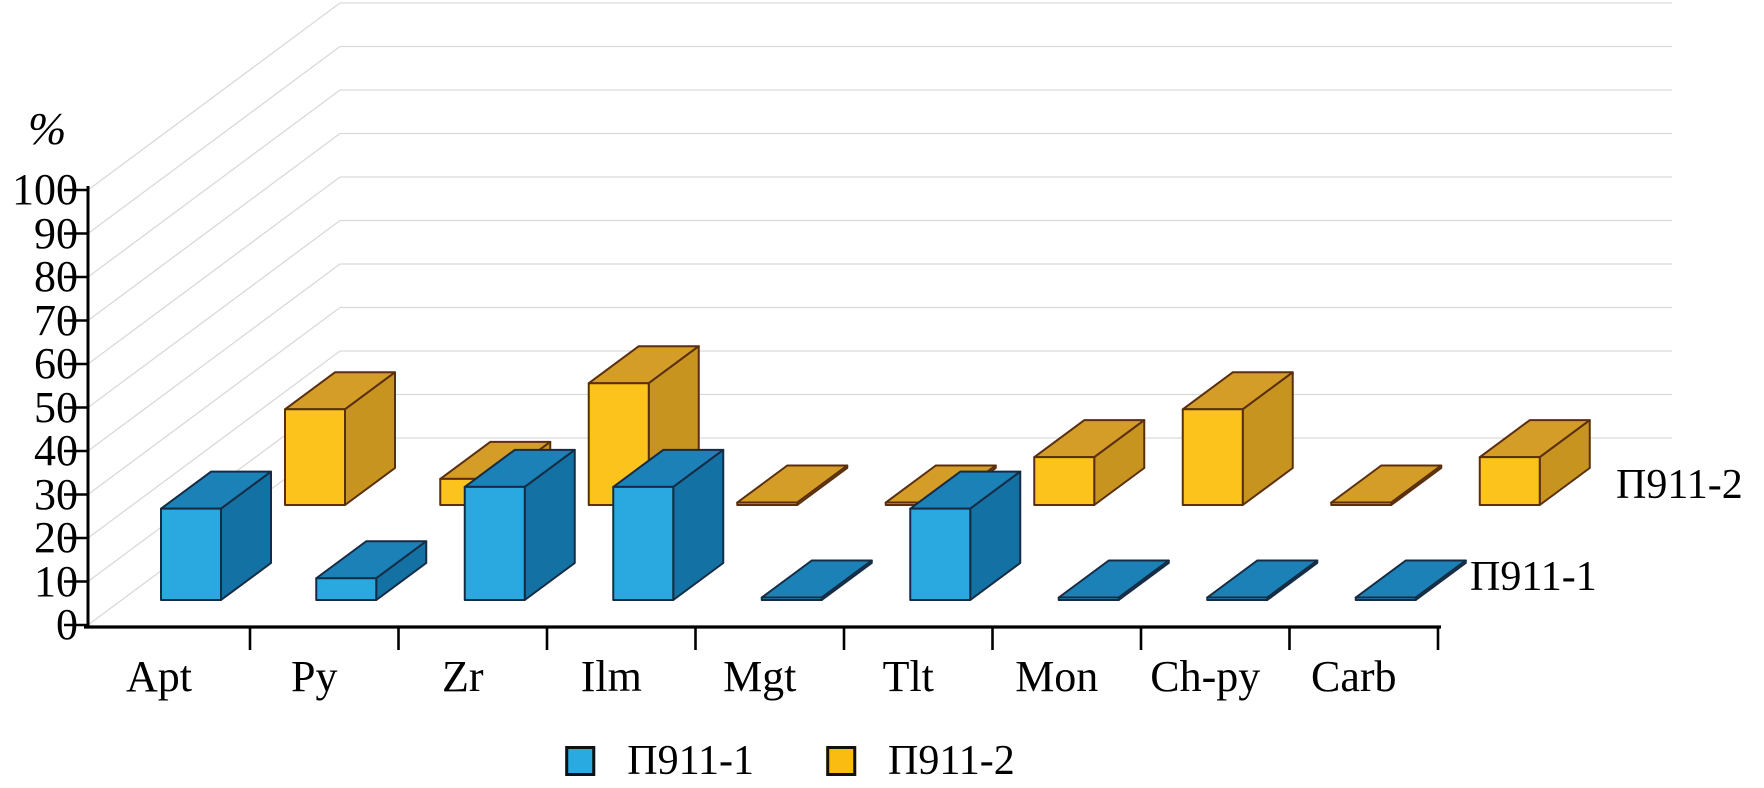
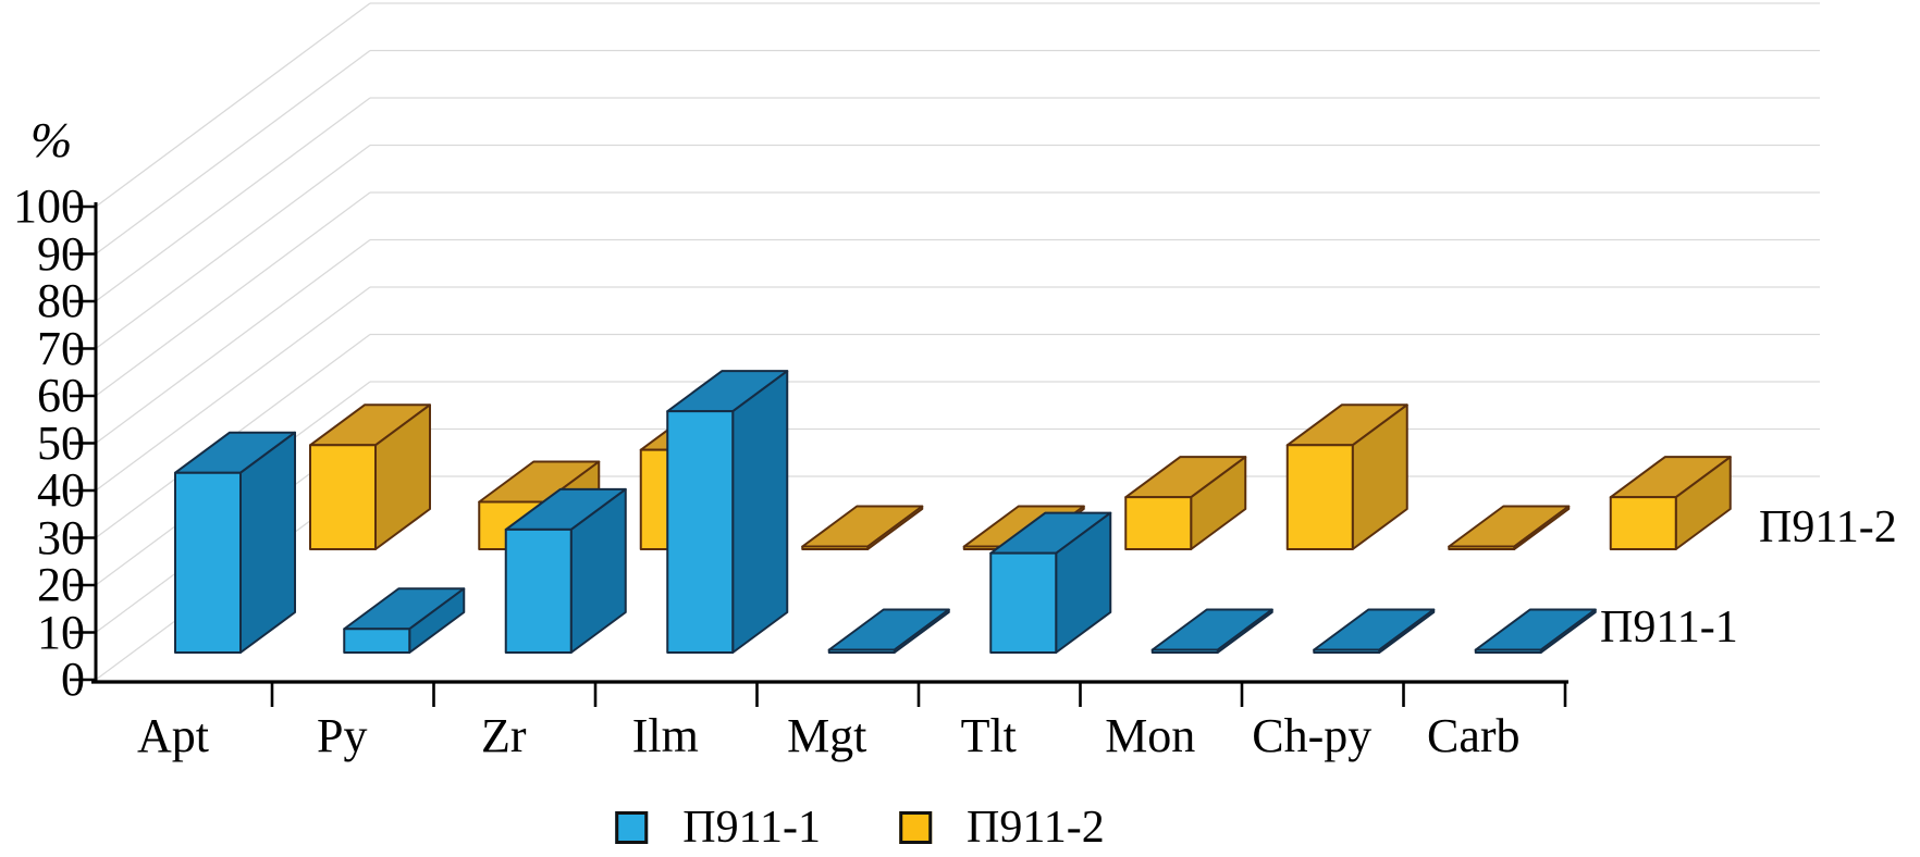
П911-1/Apt: 21 -> 38
П911-2/Py: 6 -> 10
П911-2/Zr: 28 -> 21
П911-1/Ilm: 26 -> 51
